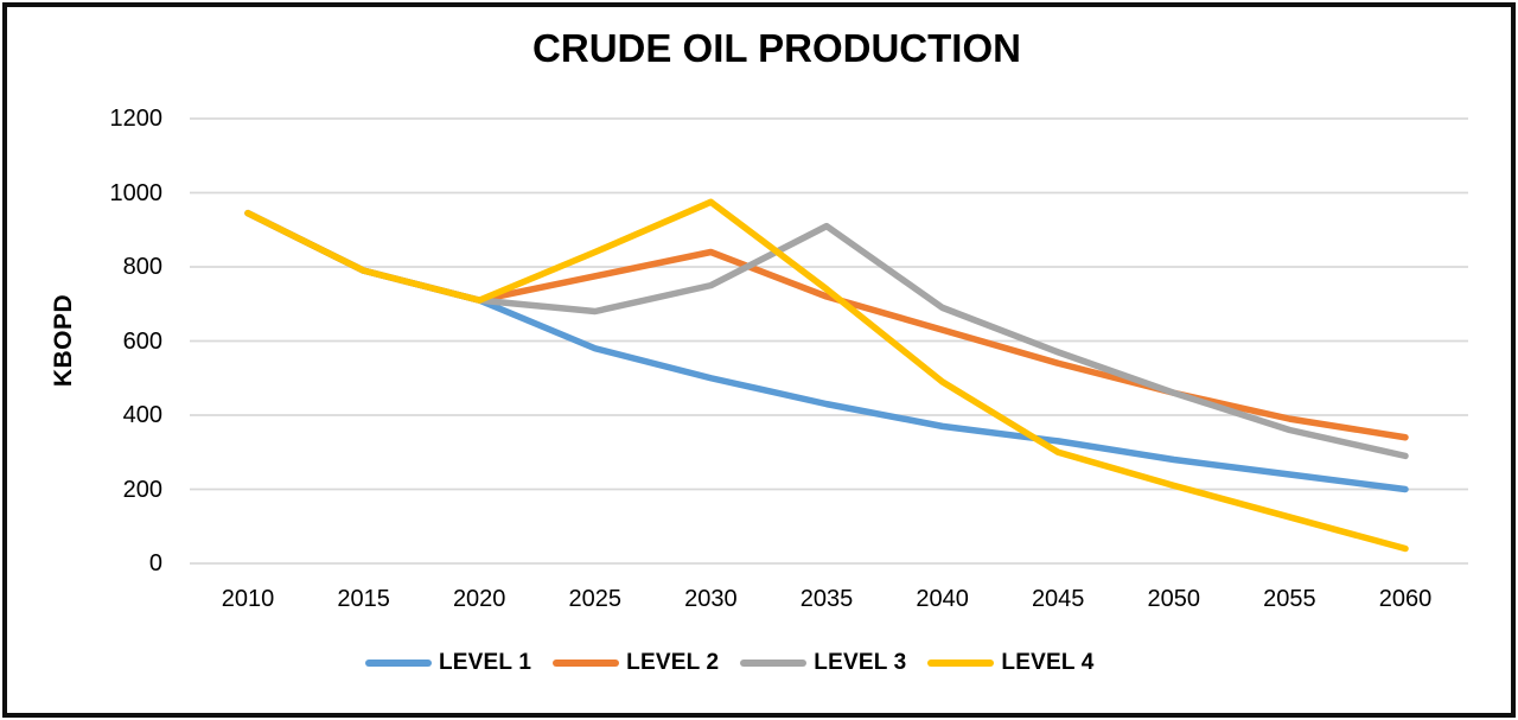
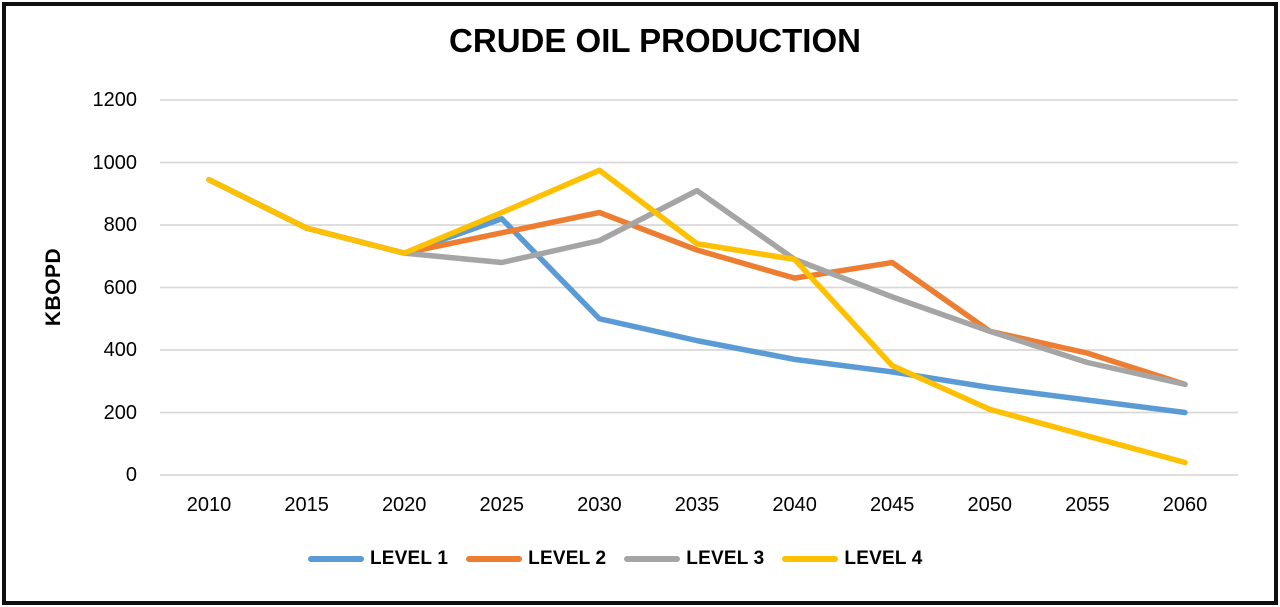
LEVEL 1/2025: 580 -> 820
LEVEL 4/2040: 490 -> 690
LEVEL 2/2045: 540 -> 680
LEVEL 4/2045: 300 -> 350
LEVEL 2/2060: 340 -> 290
